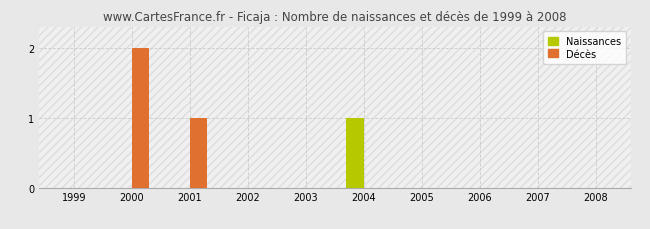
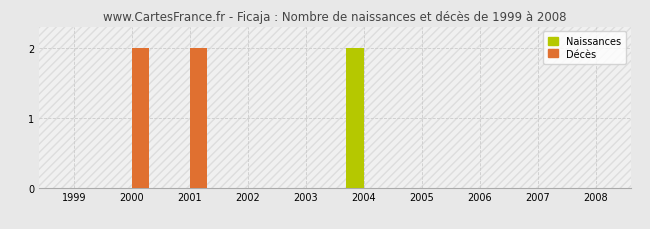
Décès/2001: 1 -> 2
Naissances/2004: 1 -> 2
